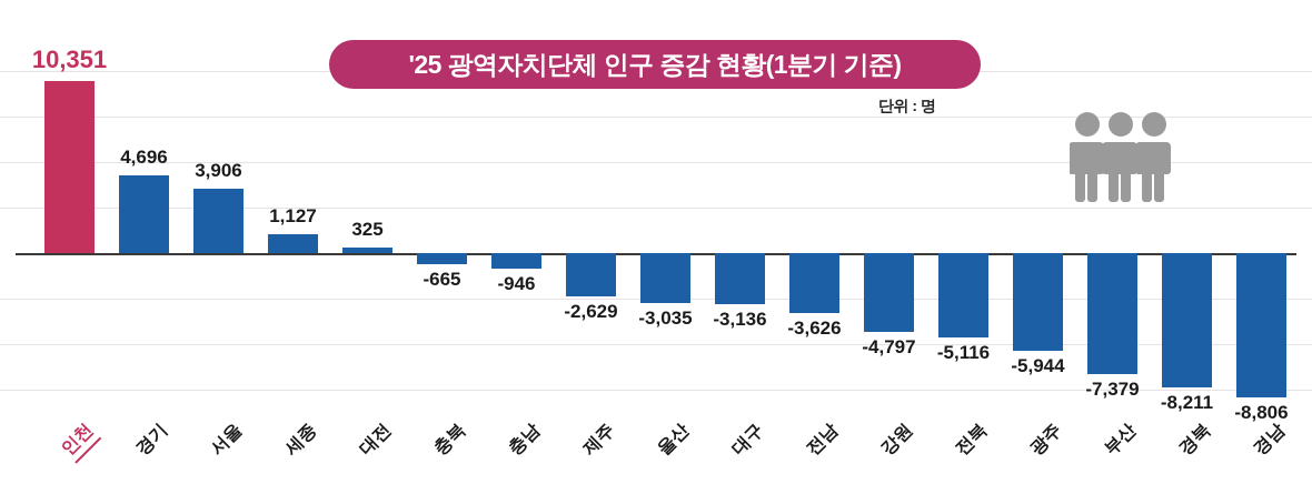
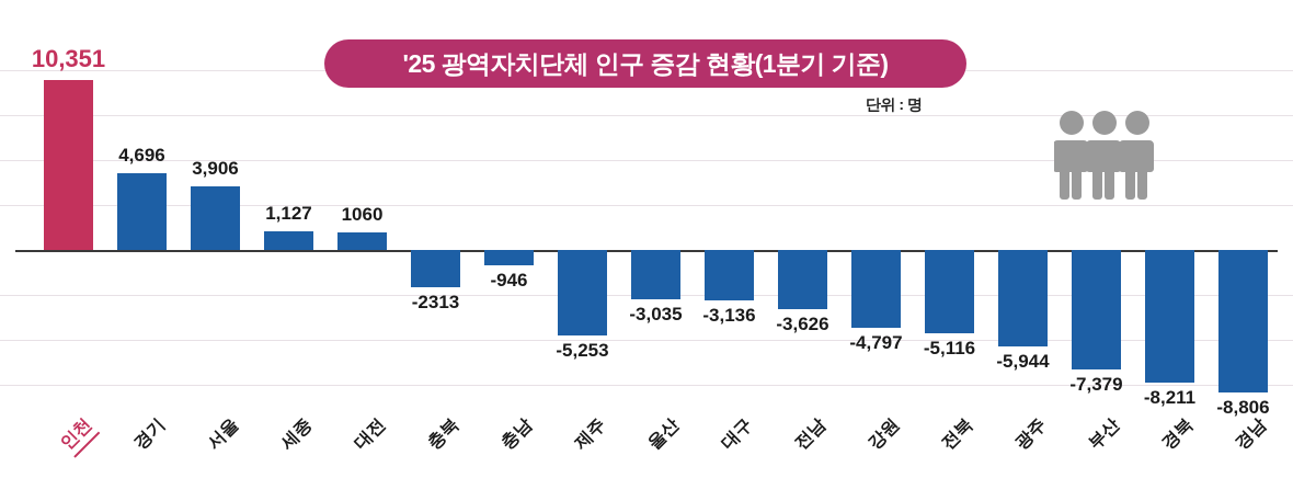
대전: 325 -> 1060
충북: -665 -> -2313
제주: -2,629 -> -5,253
